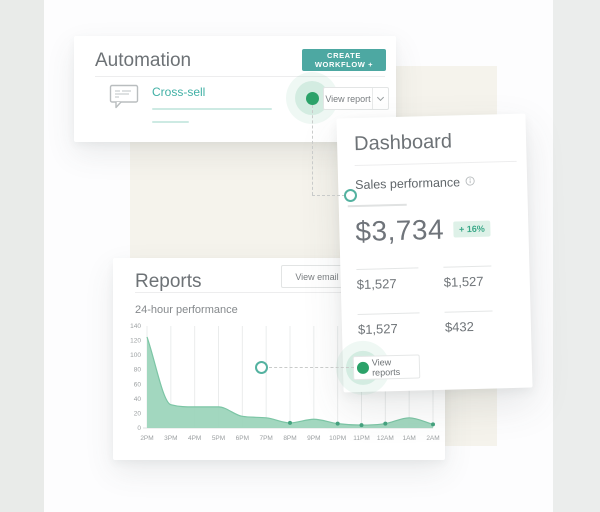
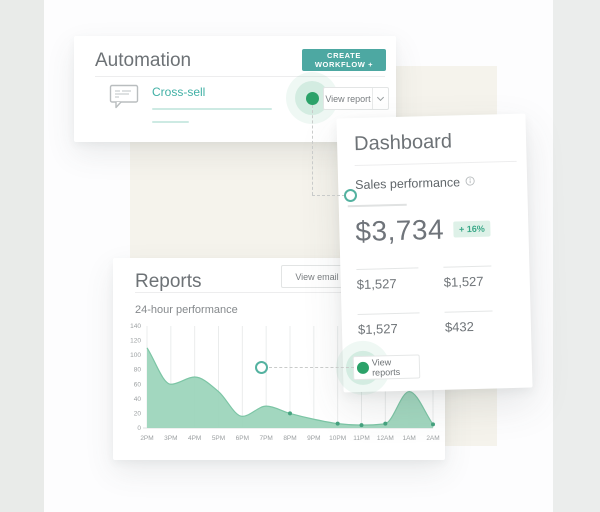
2PM: 120 -> 110
3PM: 30 -> 60
4PM: 30 -> 70
5PM: 30 -> 50
7PM: 10 -> 30
8PM: 10 -> 20
1AM: 10 -> 50
